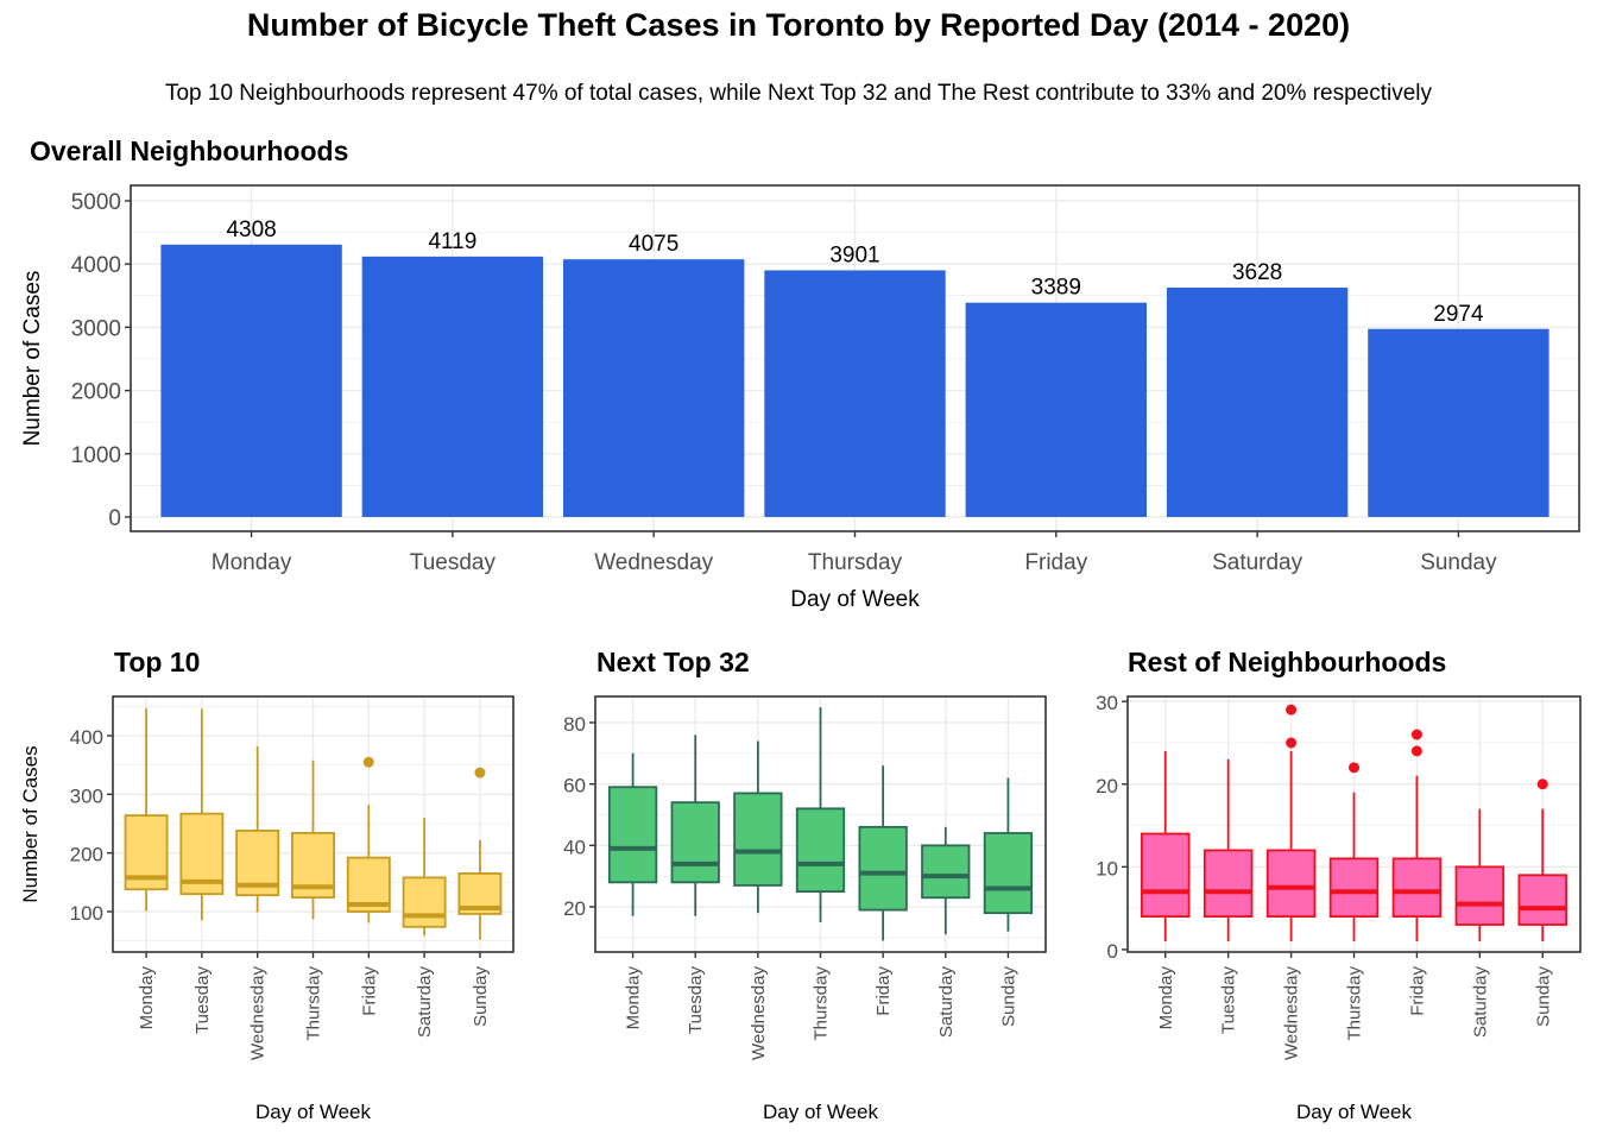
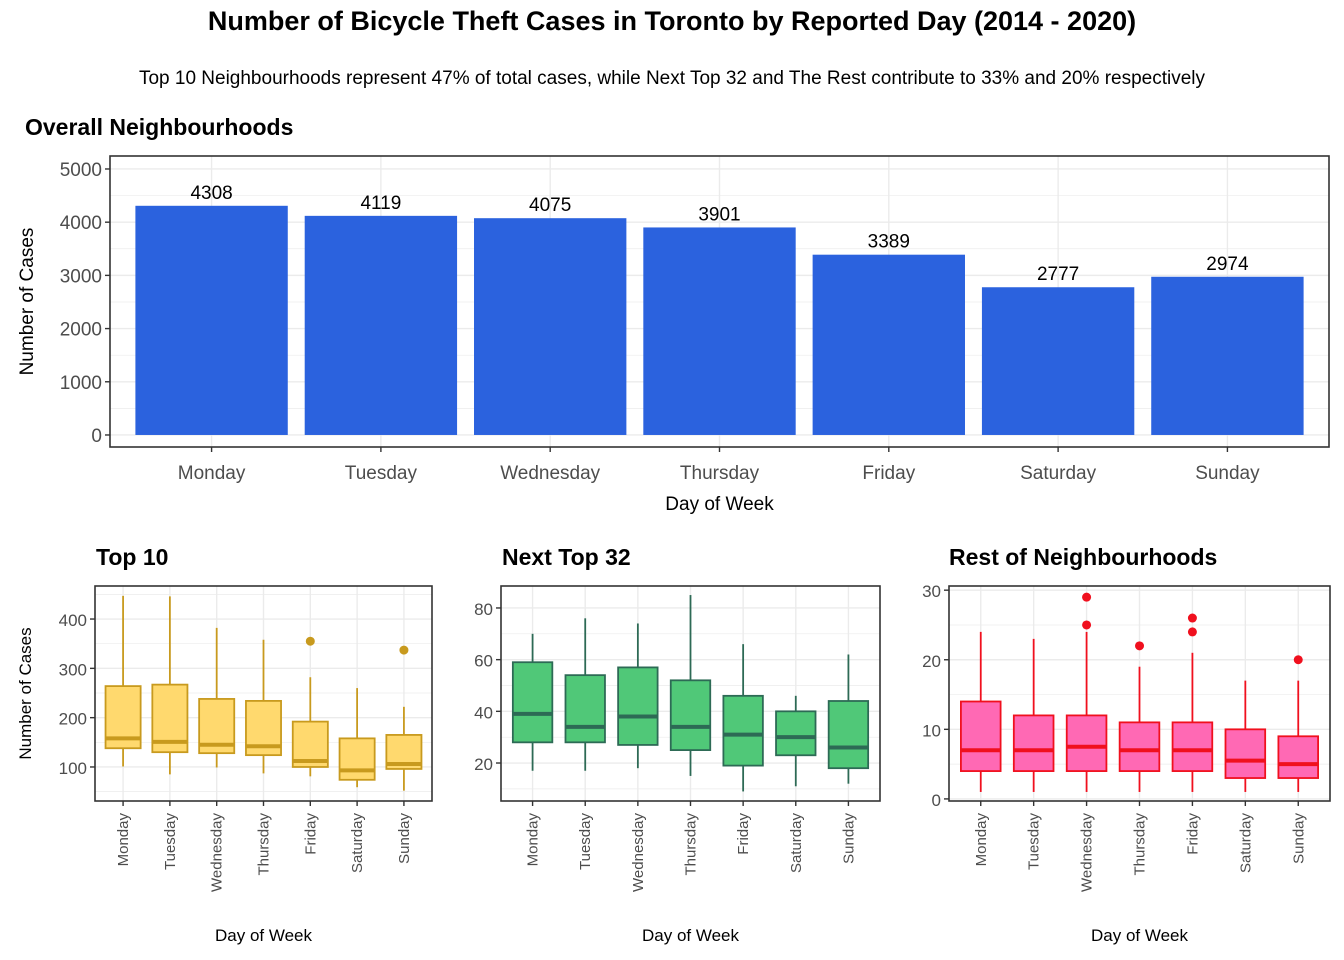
Overall Neighbourhoods/Saturday: 3628 -> 2777
